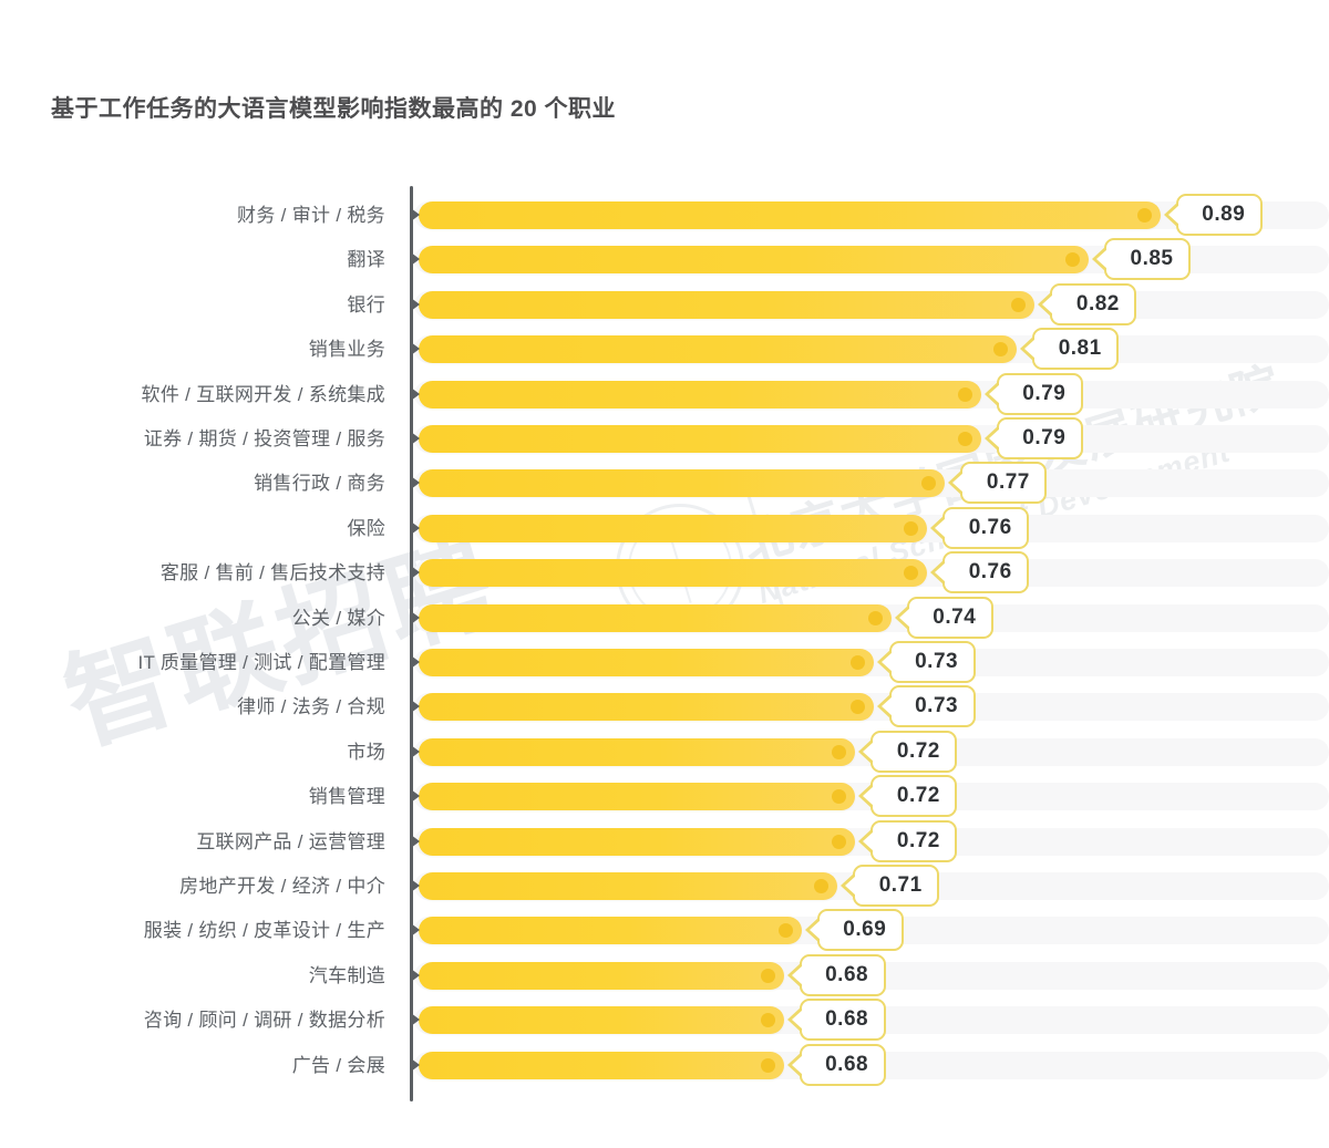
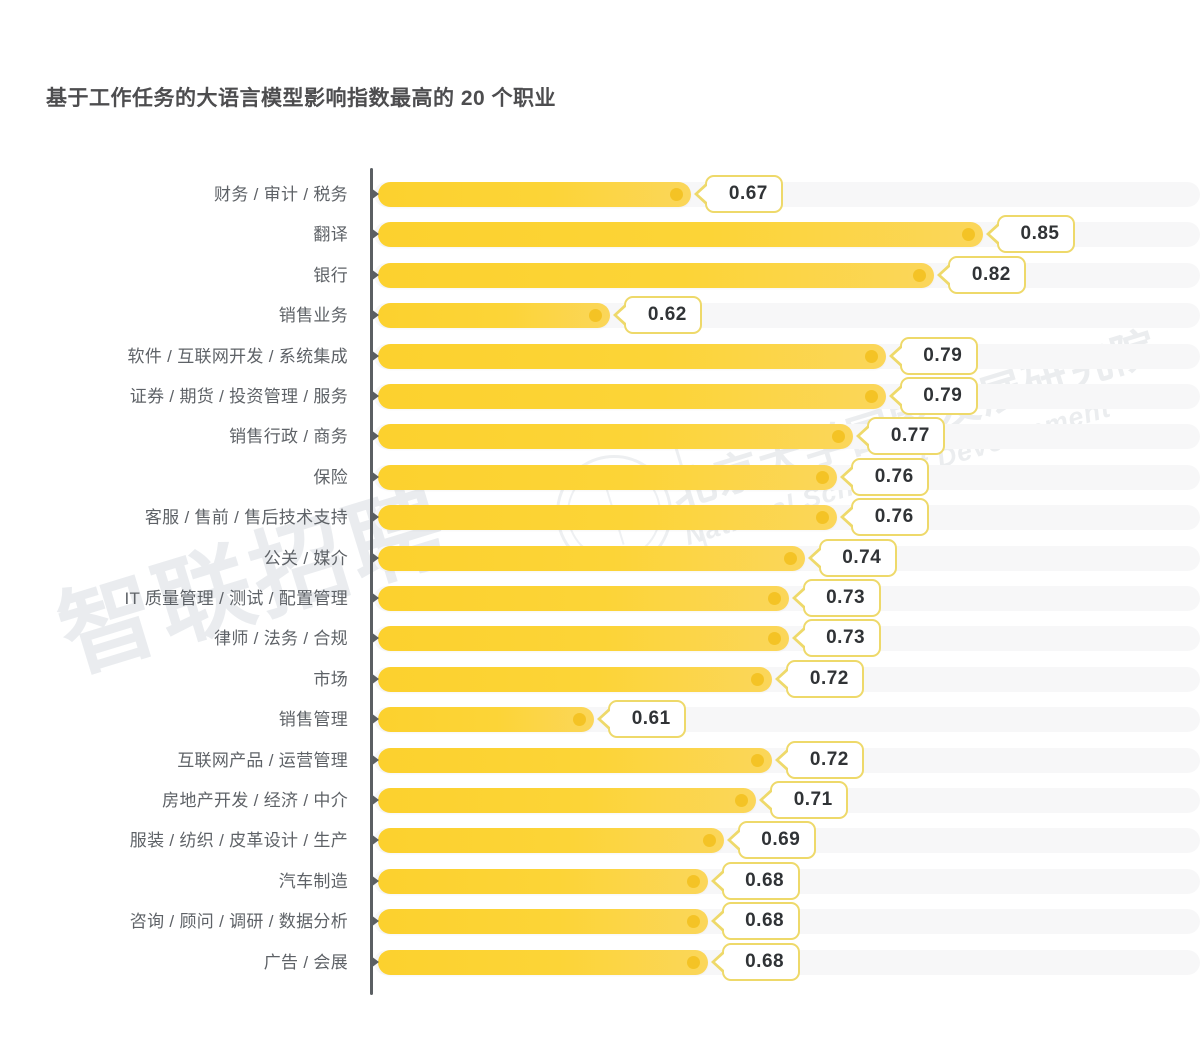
财务 / 审计 / 税务: 0.89 -> 0.67
销售业务: 0.81 -> 0.62
销售管理: 0.72 -> 0.61
